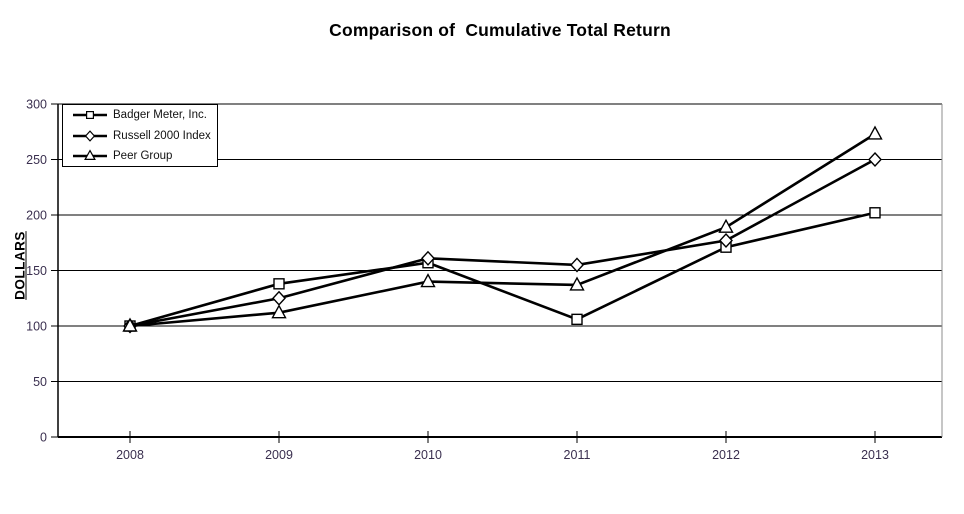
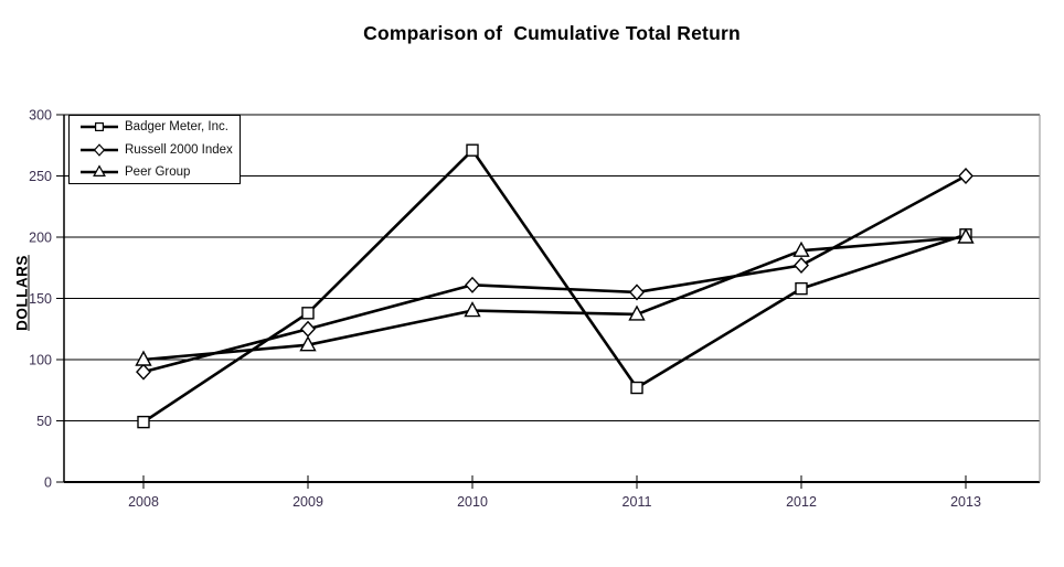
Badger Meter, Inc./2008: 100 -> 49
Russell 2000 Index/2008: 100 -> 90
Badger Meter, Inc./2010: 157 -> 271
Badger Meter, Inc./2011: 106 -> 77
Badger Meter, Inc./2012: 171 -> 158
Peer Group/2013: 273 -> 200
